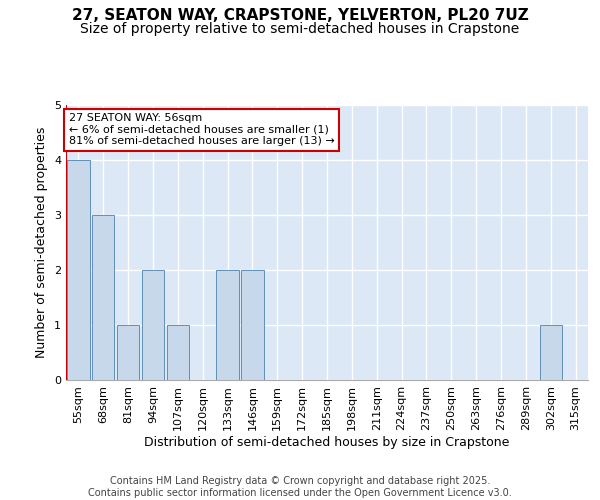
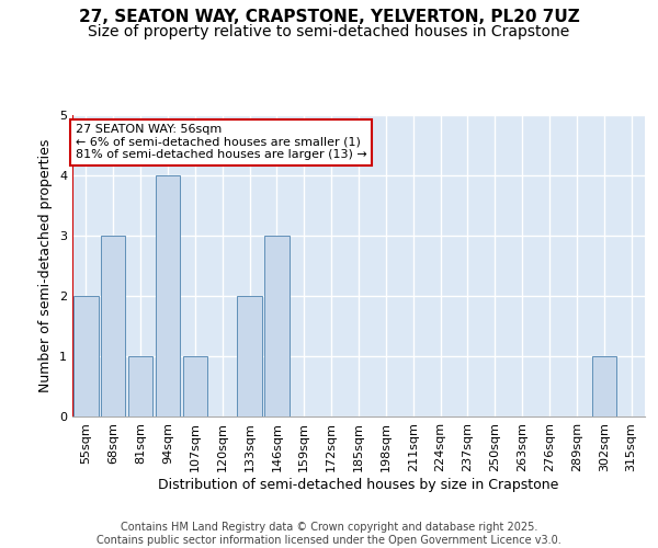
55sqm: 4 -> 2
94sqm: 2 -> 4
146sqm: 2 -> 3
